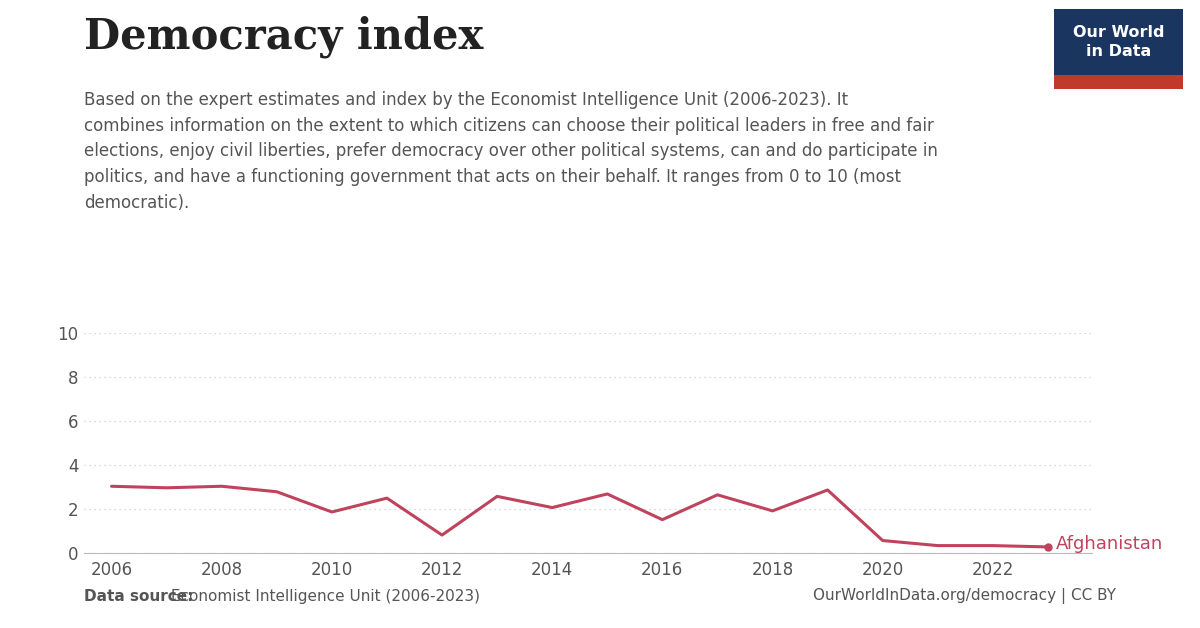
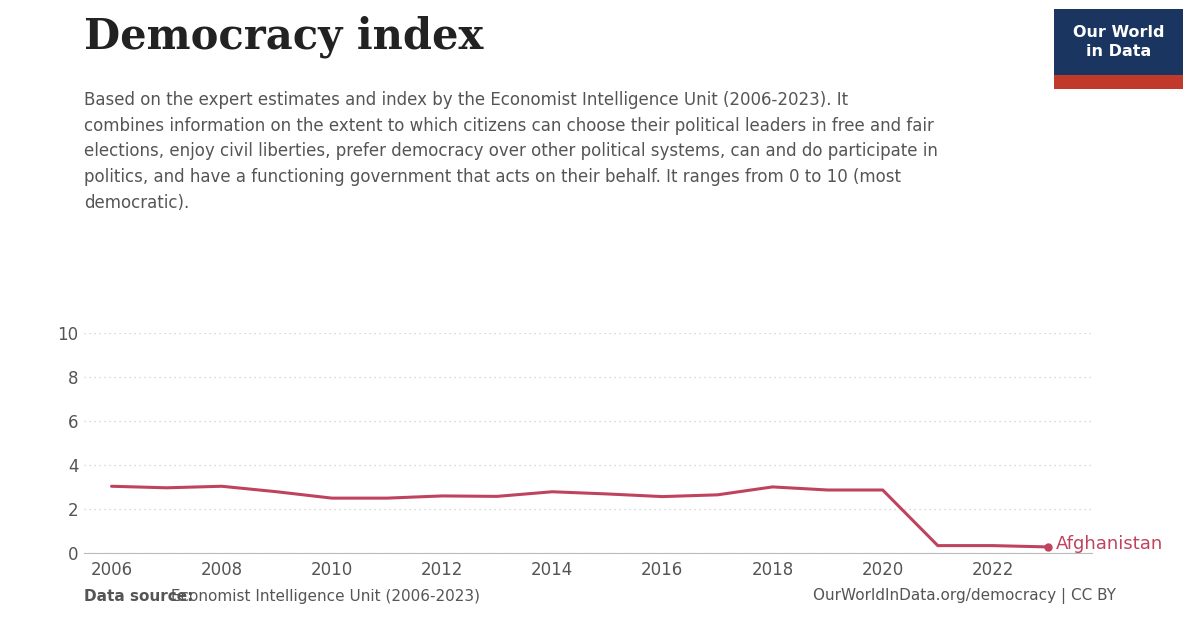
2010: 1.85 -> 2.48
2012: 0.80 -> 2.58
2014: 2.05 -> 2.77
2016: 1.50 -> 2.55
2018: 1.90 -> 2.99
2020: 0.55 -> 2.85
